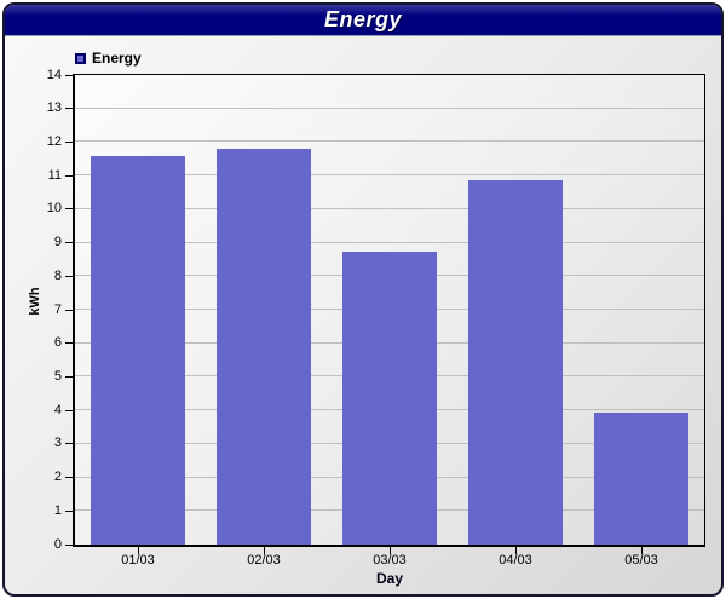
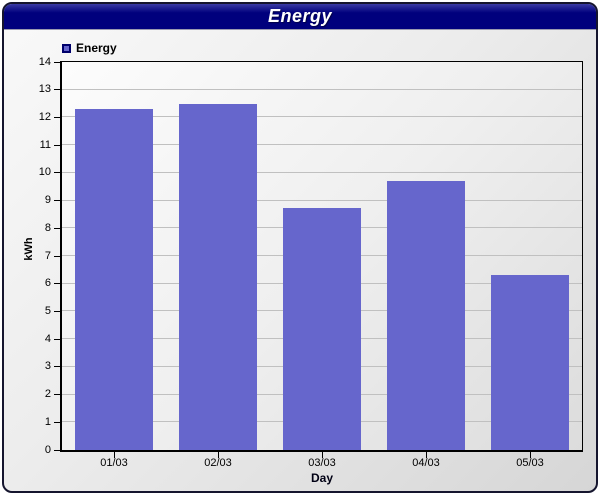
01/03: 11.6 -> 12.3
02/03: 11.8 -> 12.5
04/03: 10.8 -> 9.7
05/03: 4.0 -> 6.3
